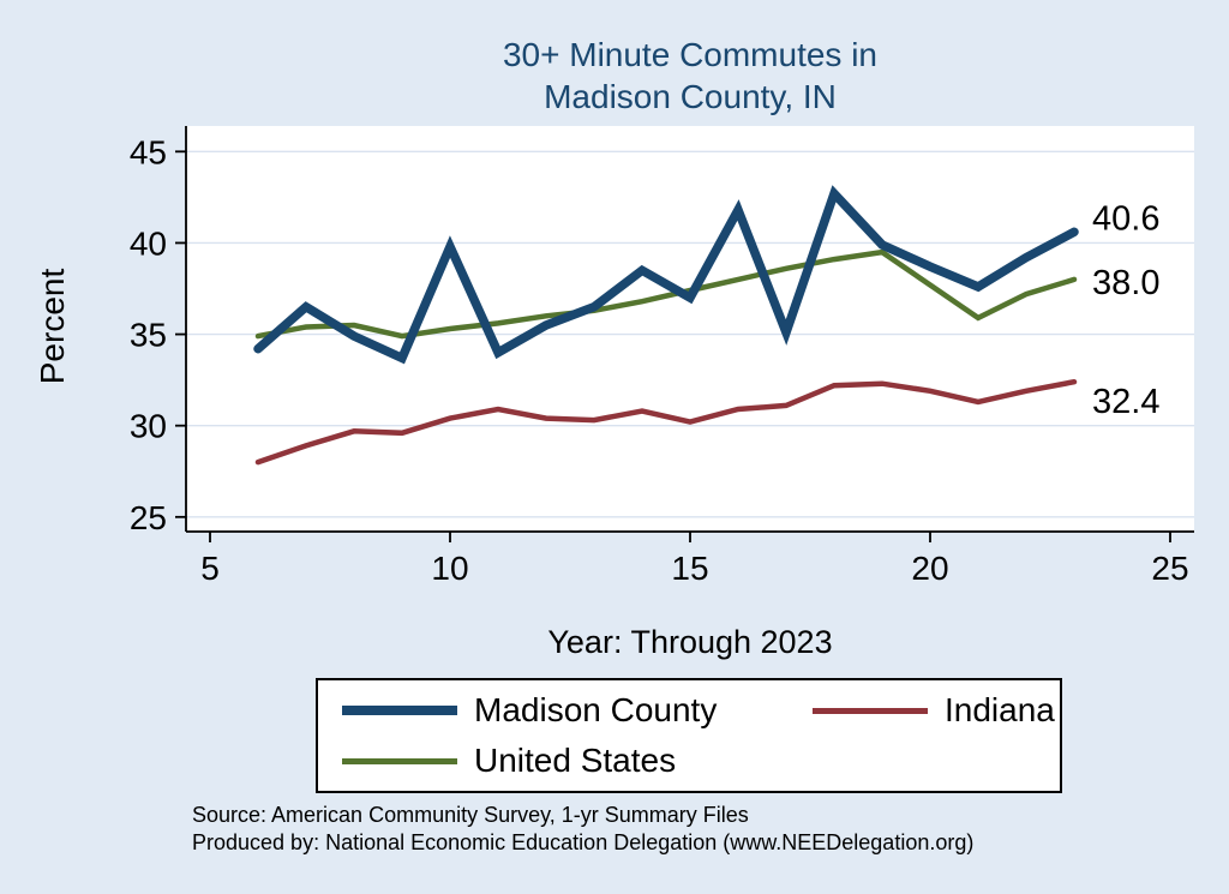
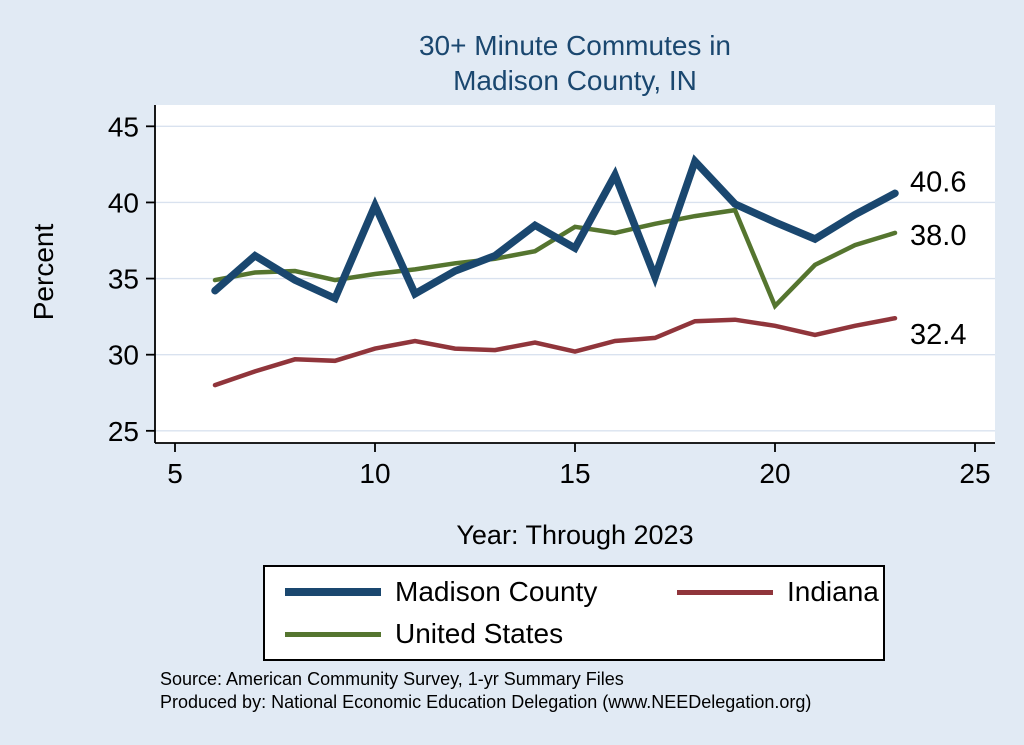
United States/15: 37.4 -> 38.4
United States/20: 37.7 -> 33.2
